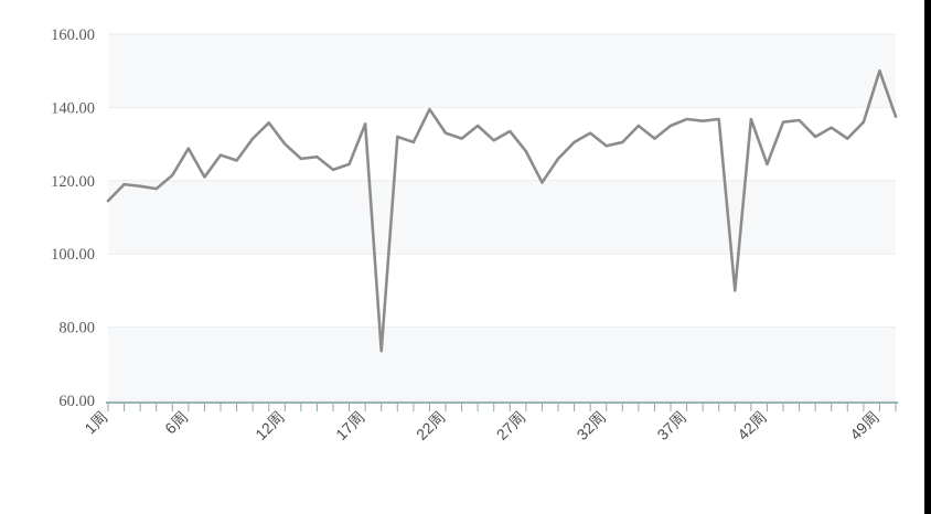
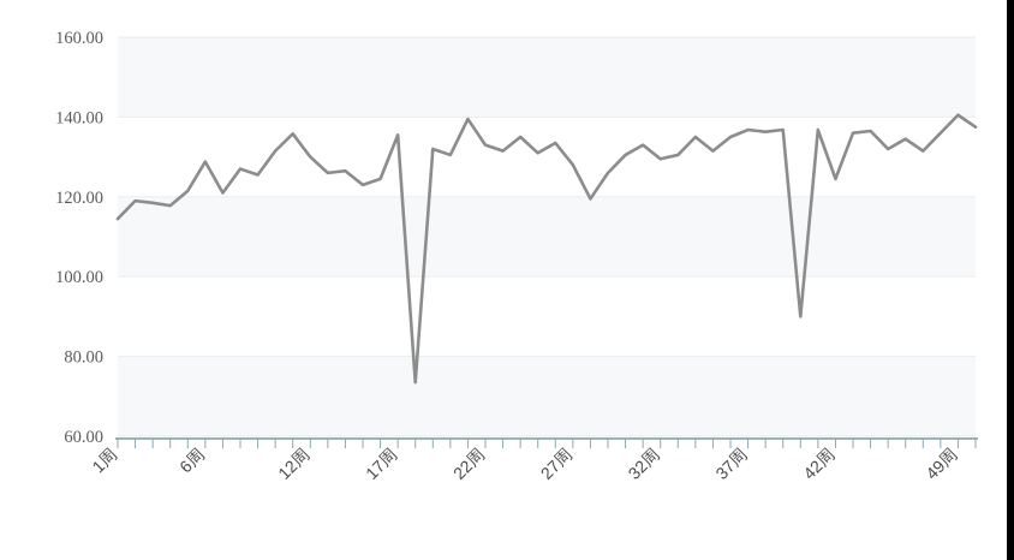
49周: 150 -> 140
